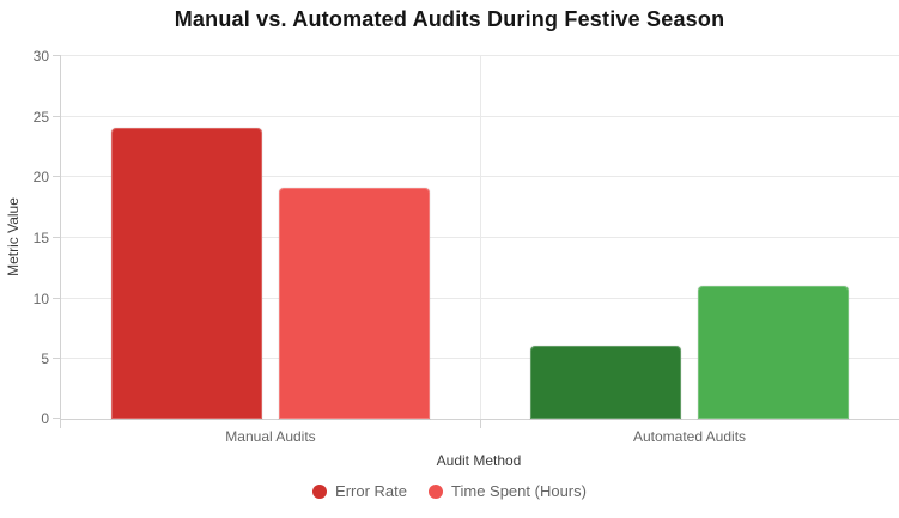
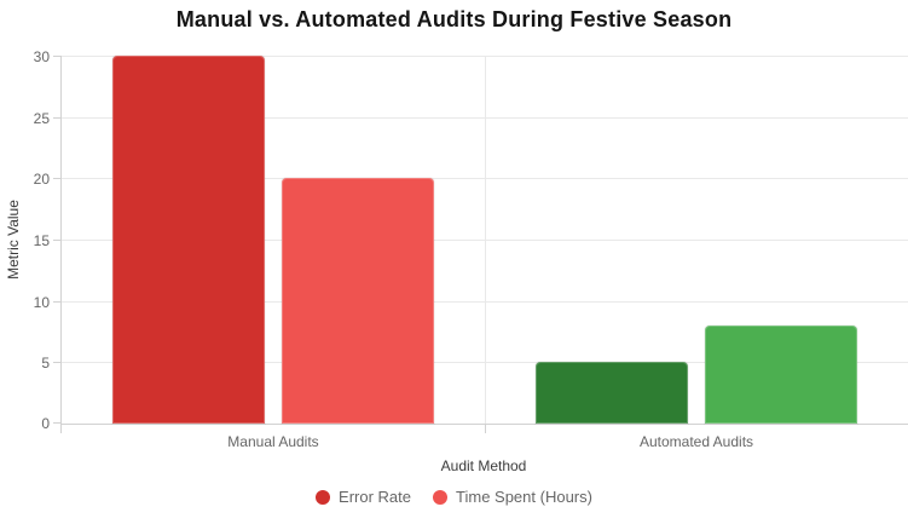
Error Rate/Manual Audits: 24 -> 30
Time Spent (Hours)/Manual Audits: 19 -> 20
Error Rate/Automated Audits: 6 -> 5
Time Spent (Hours)/Automated Audits: 11 -> 8
